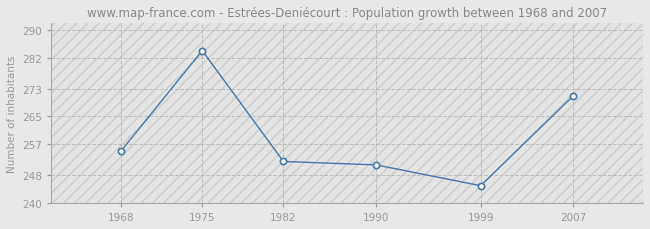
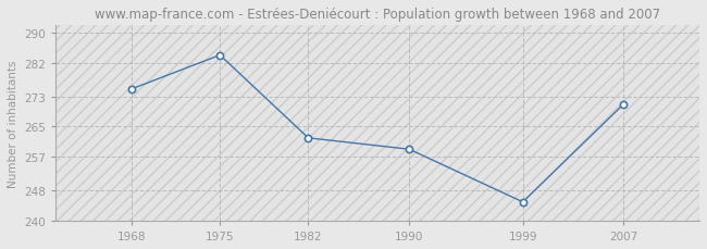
1968: 255 -> 275
1982: 252 -> 262
1990: 251 -> 259
